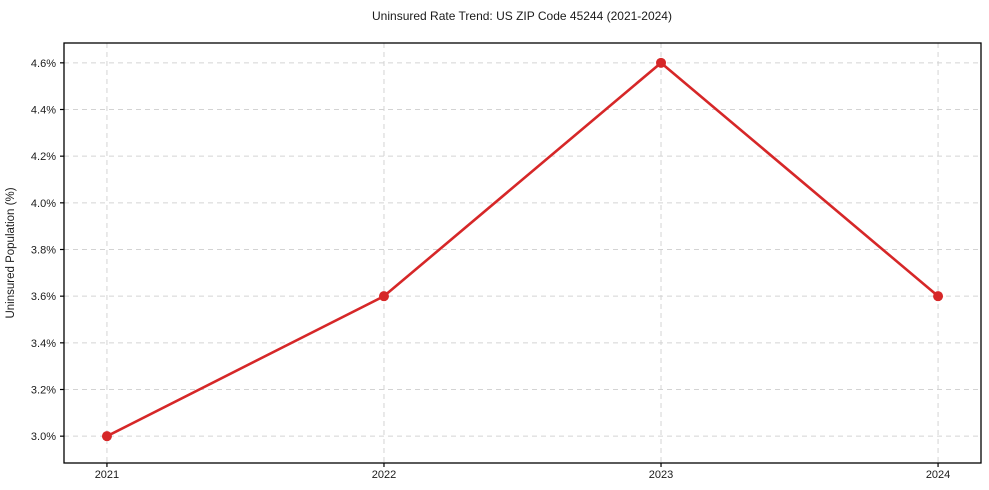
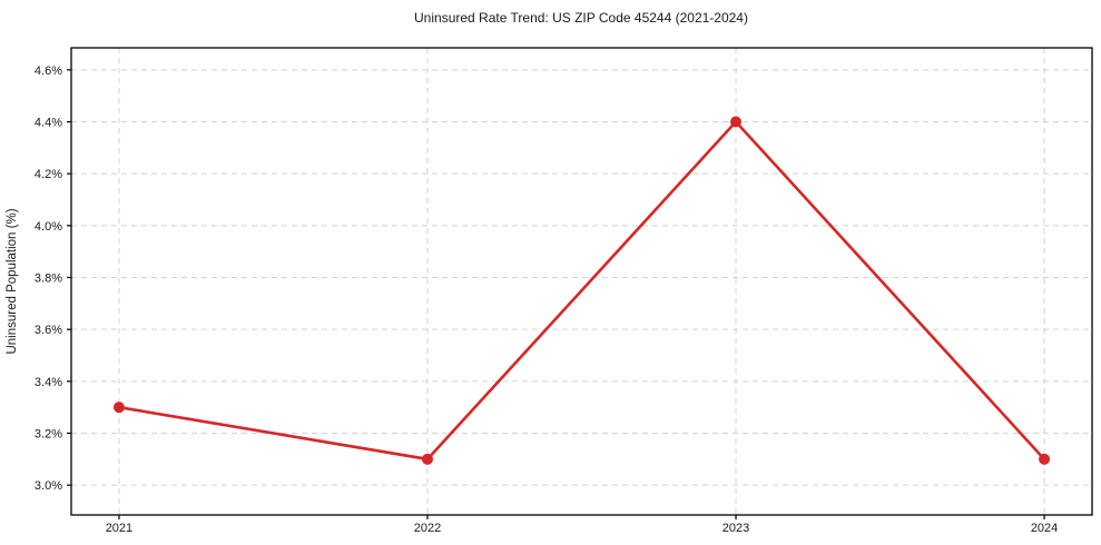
2021: 3.0% -> 3.3%
2022: 3.6% -> 3.1%
2023: 4.6% -> 4.4%
2024: 3.6% -> 3.1%
